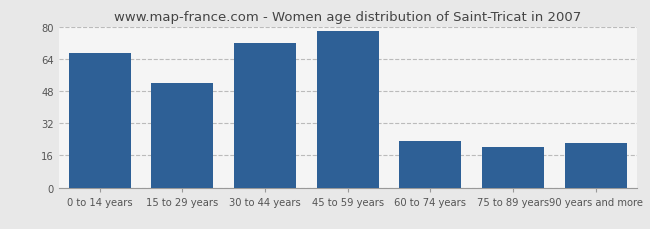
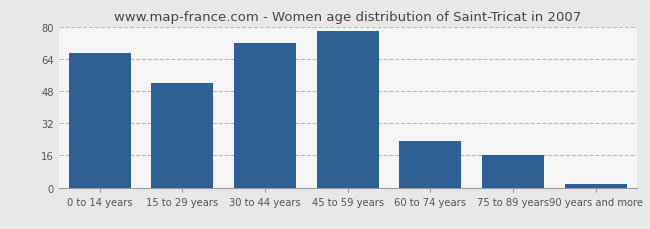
75 to 89 years: 20 -> 16
90 years and more: 22 -> 2
